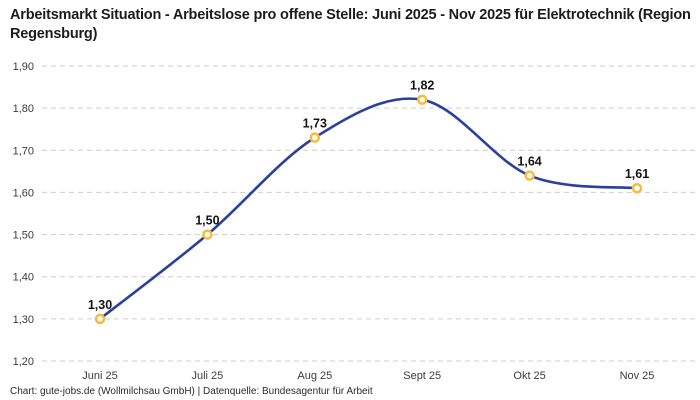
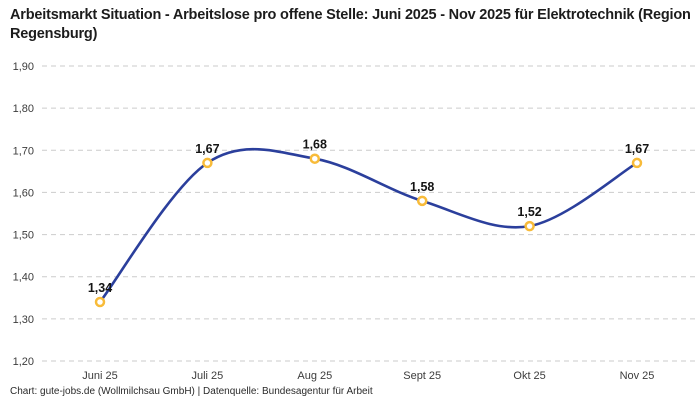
Juni 25: 1,30 -> 1,34
Juli 25: 1,50 -> 1,67
Aug 25: 1,73 -> 1,68
Sept 25: 1,82 -> 1,58
Okt 25: 1,64 -> 1,52
Nov 25: 1,61 -> 1,67
